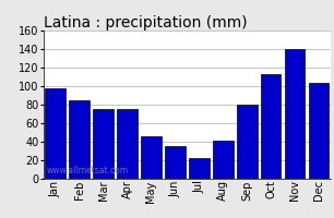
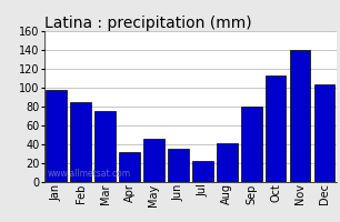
Apr: 75 -> 32
